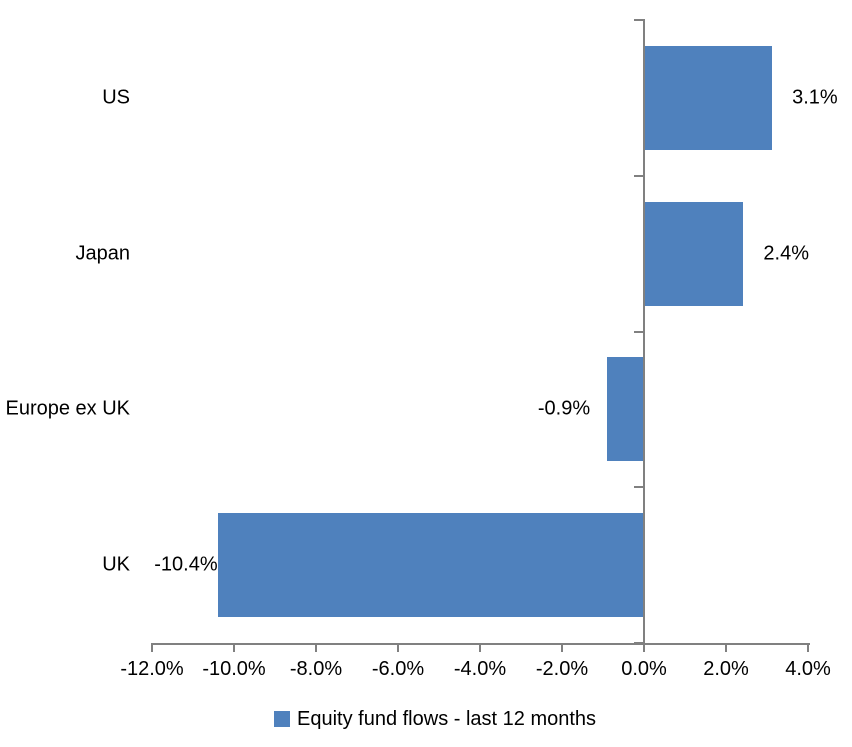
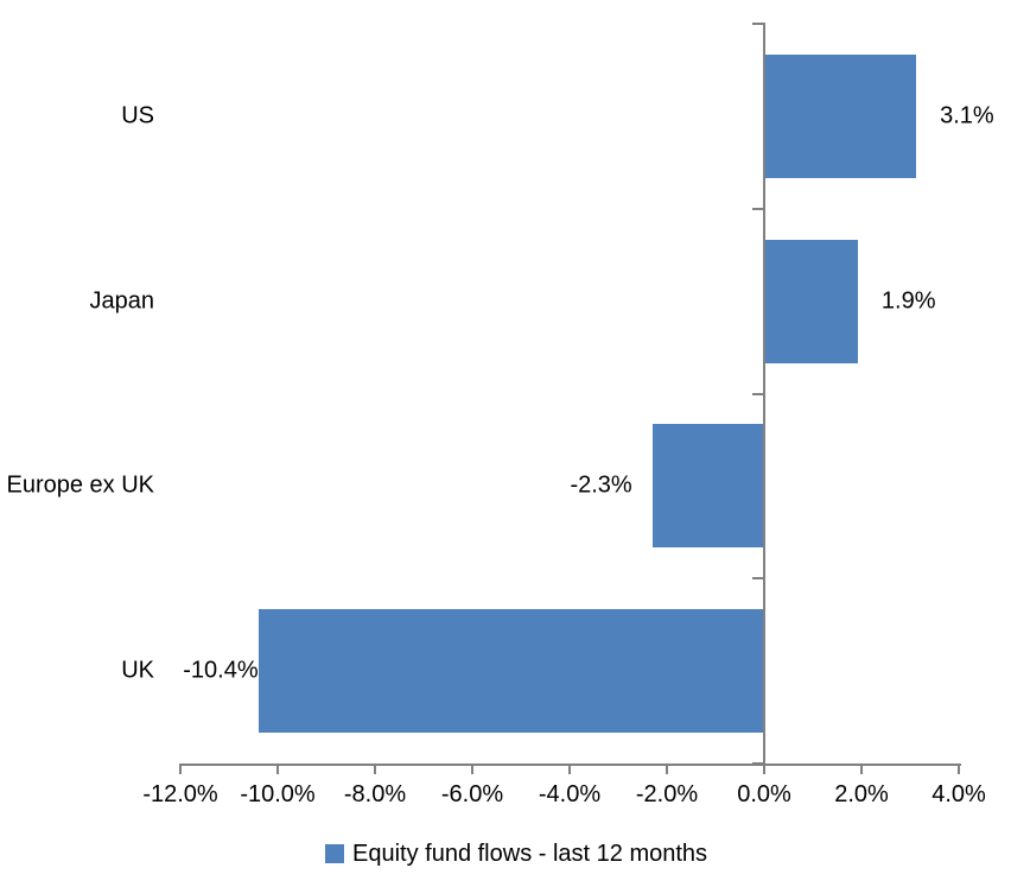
Japan: 2.4% -> 1.9%
Europe ex UK: -0.9% -> -2.3%
